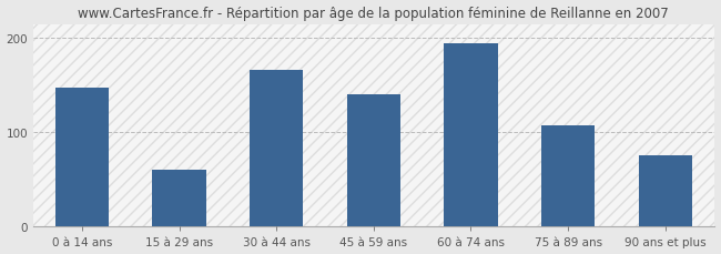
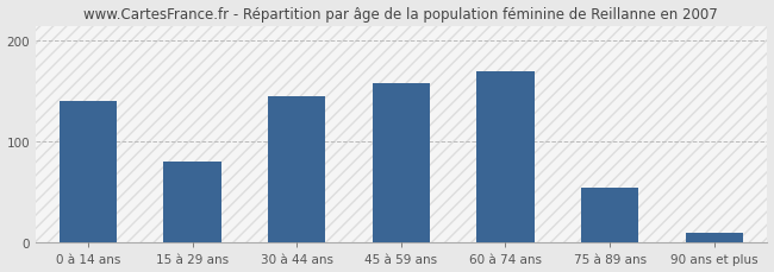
0 à 14 ans: 148 -> 140
15 à 29 ans: 60 -> 80
30 à 44 ans: 166 -> 145
45 à 59 ans: 140 -> 158
60 à 74 ans: 194 -> 170
75 à 89 ans: 108 -> 55
90 ans et plus: 76 -> 10
